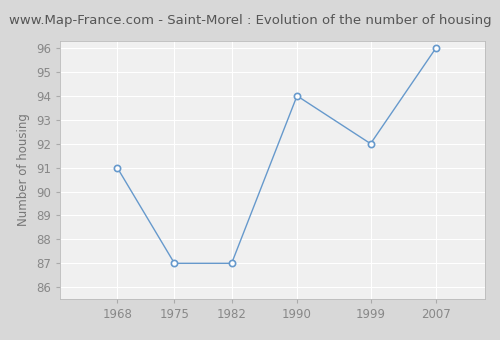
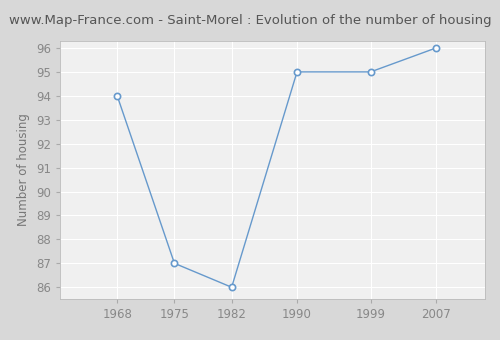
1968: 91 -> 94
1982: 87 -> 86
1990: 94 -> 95
1999: 92 -> 95
